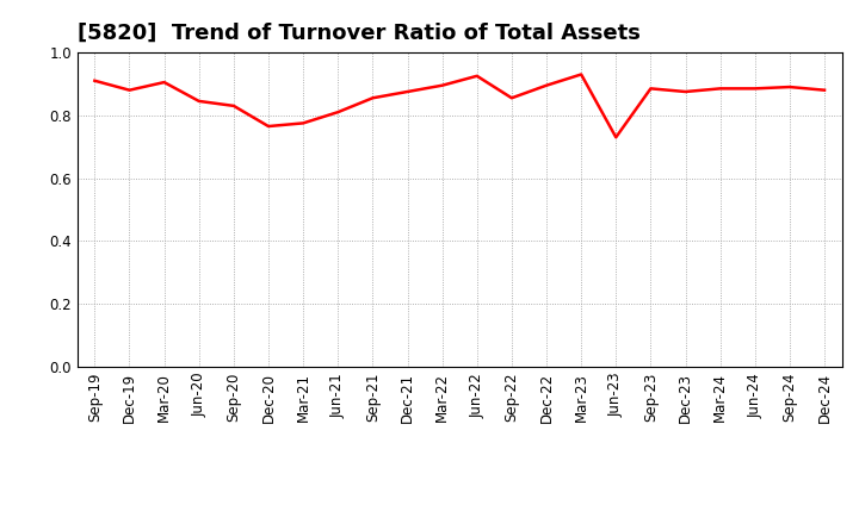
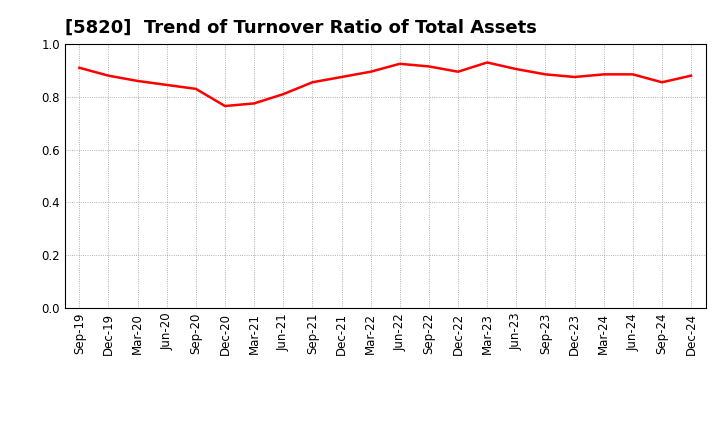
Mar-20: 0.905 -> 0.860
Sep-22: 0.855 -> 0.915
Jun-23: 0.730 -> 0.905
Sep-24: 0.890 -> 0.855
